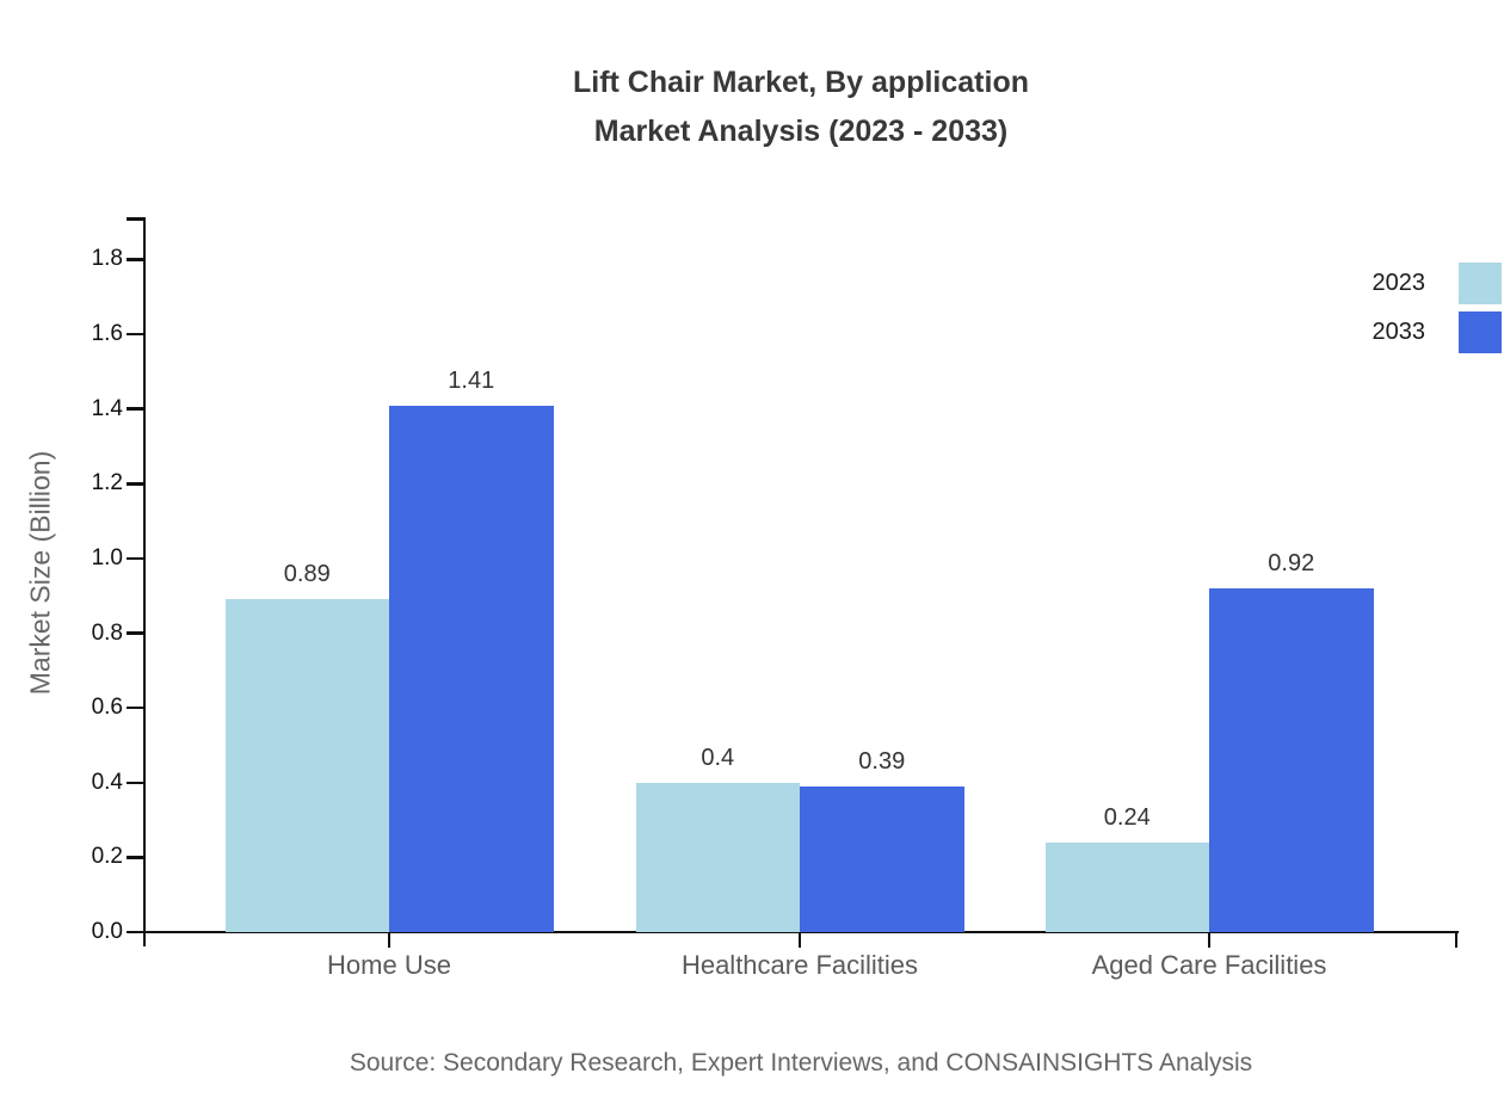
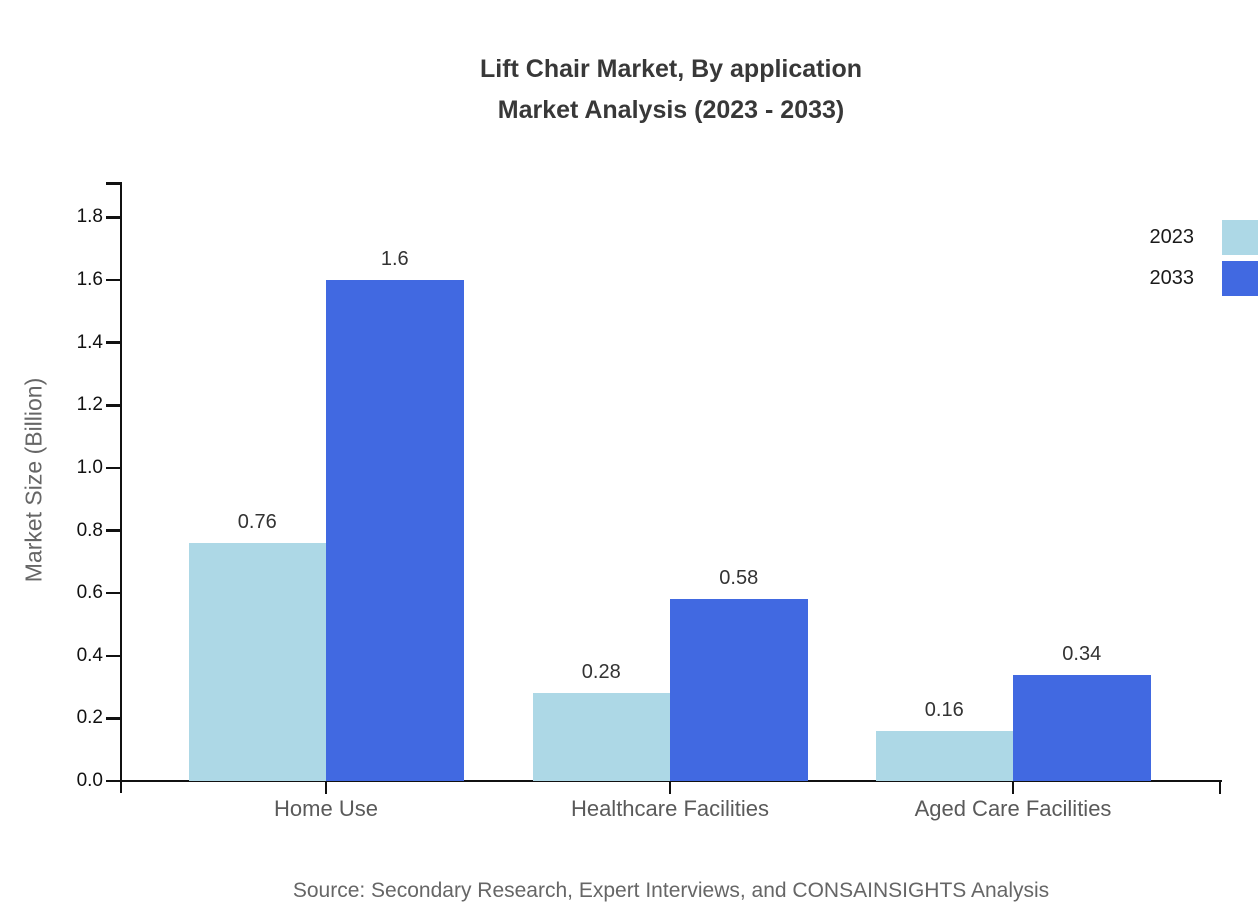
2023/Home Use: 0.89 -> 0.76
2033/Home Use: 1.41 -> 1.6
2023/Healthcare Facilities: 0.4 -> 0.28
2033/Healthcare Facilities: 0.39 -> 0.58
2023/Aged Care Facilities: 0.24 -> 0.16
2033/Aged Care Facilities: 0.92 -> 0.34
